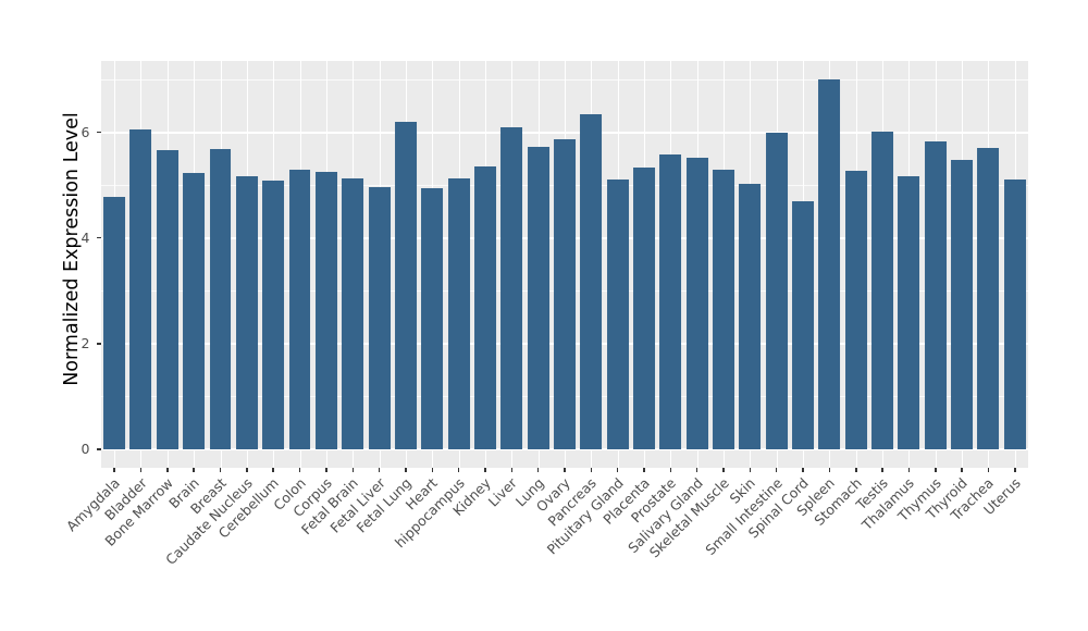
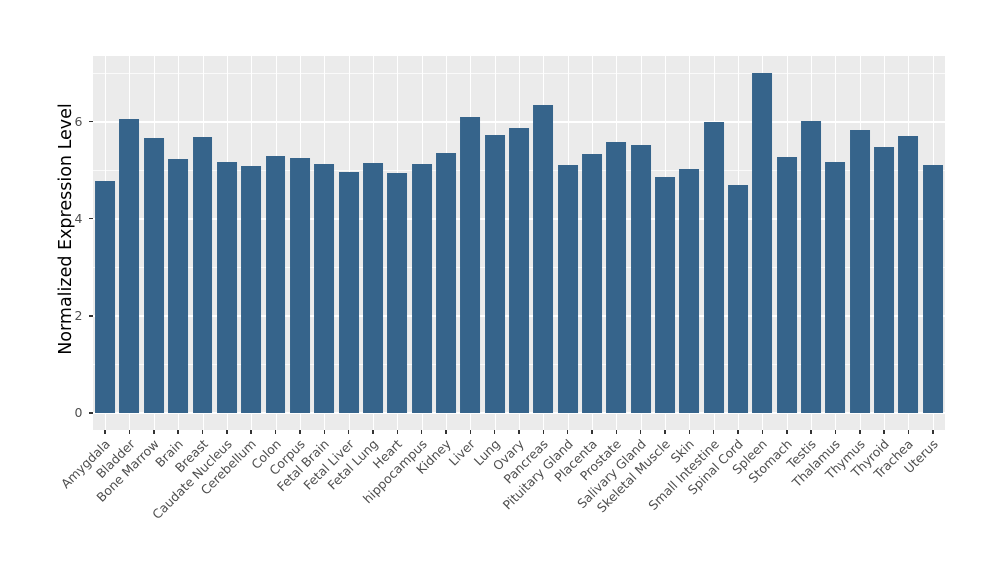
Fetal Lung: 6.2 -> 5.1
Skeletal Muscle: 5.3 -> 4.8
